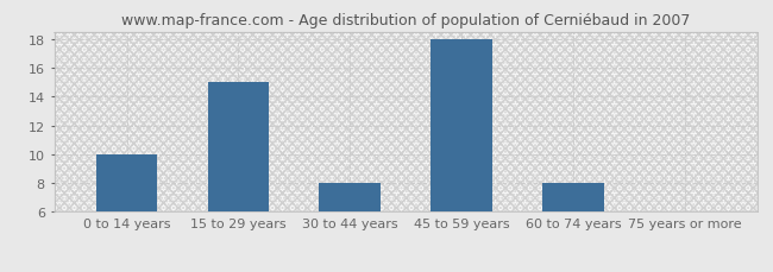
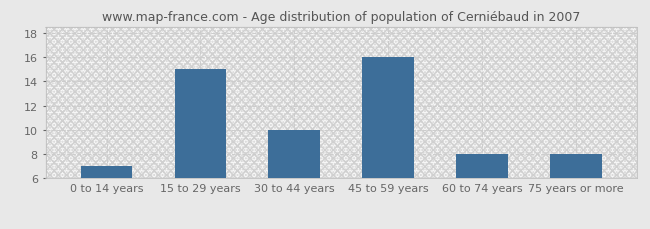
0 to 14 years: 10 -> 7
30 to 44 years: 8 -> 10
45 to 59 years: 18 -> 16
75 years or more: 6 -> 8
